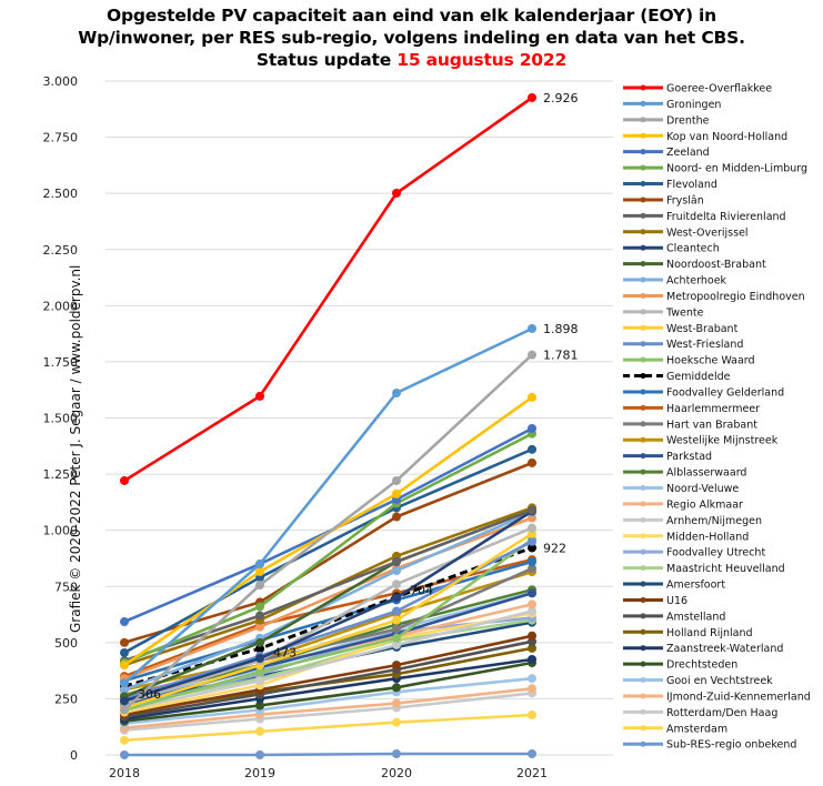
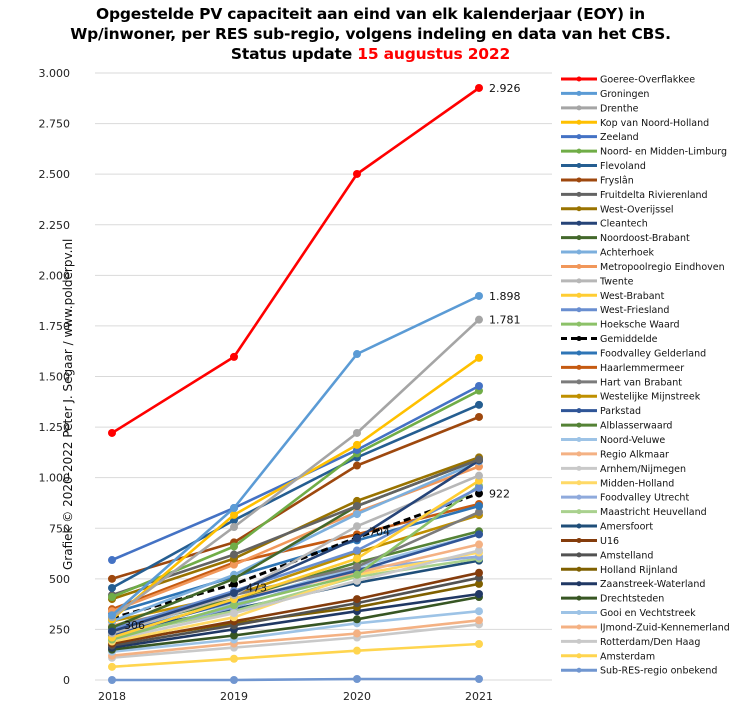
Drenthe/2018: 200 -> 310
Kop van Noord-Holland/2018: 400 -> 300
